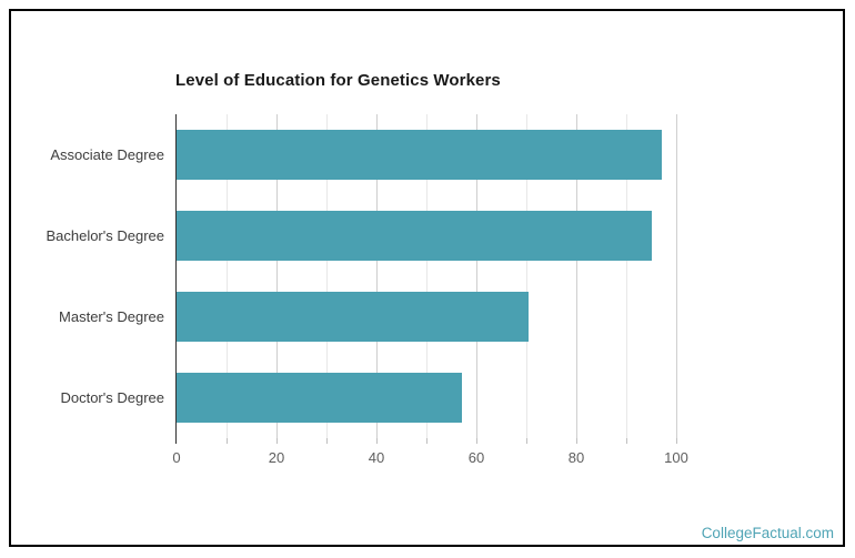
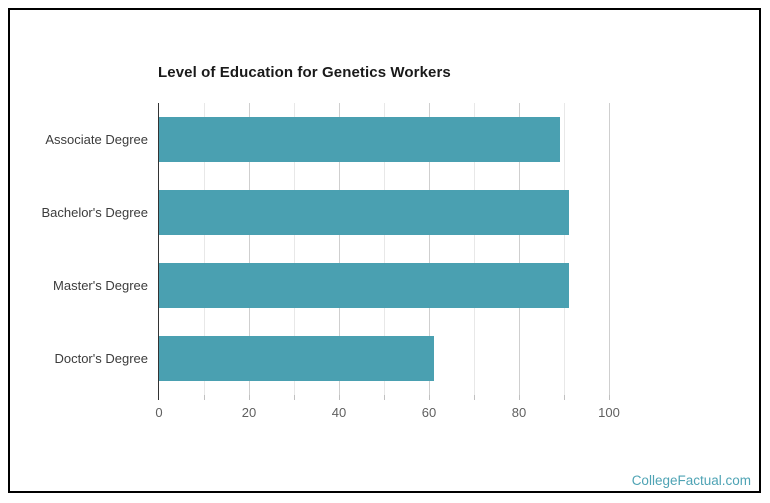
Associate Degree: 97 -> 89
Bachelor's Degree: 95 -> 91
Master's Degree: 70 -> 91
Doctor's Degree: 57 -> 61
